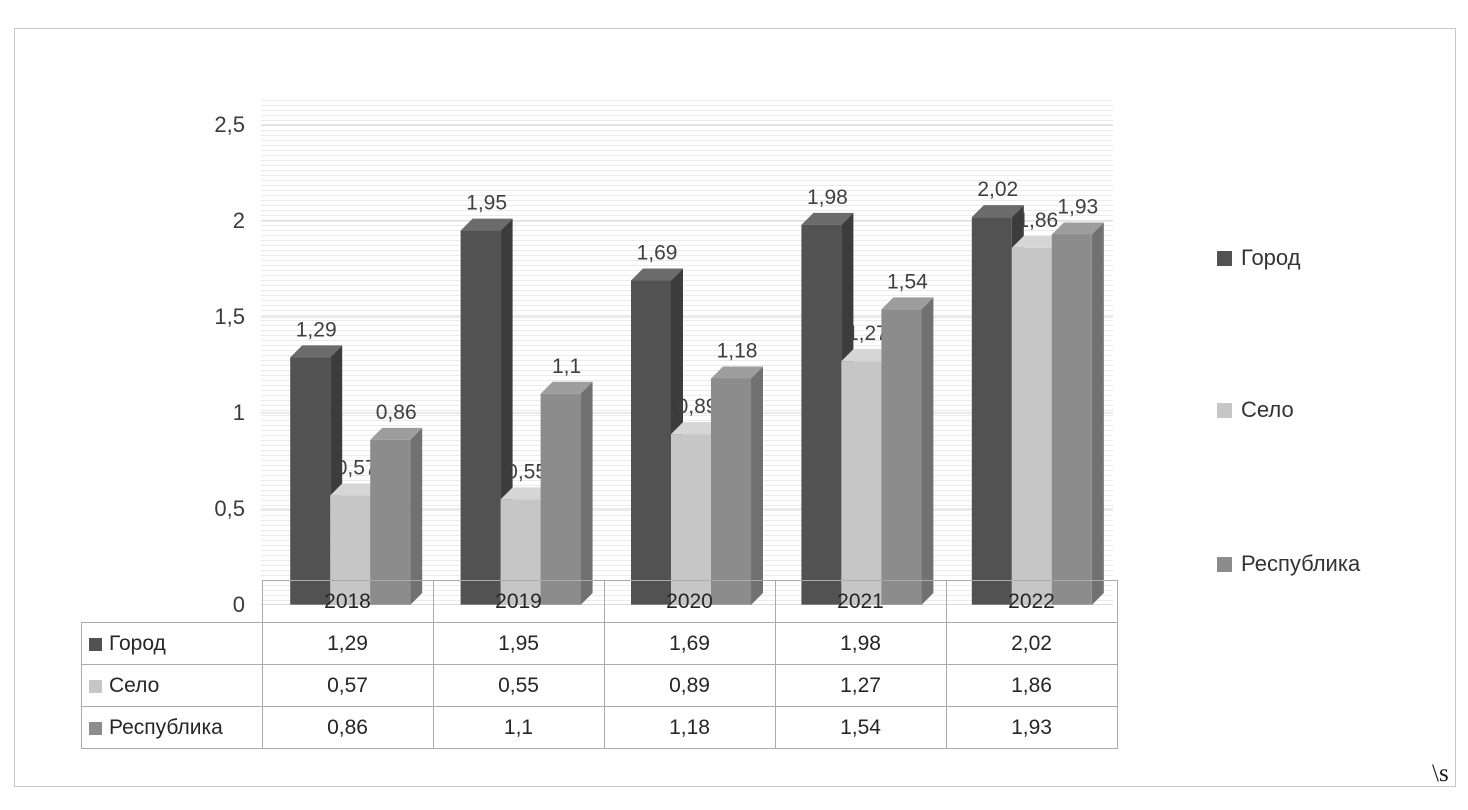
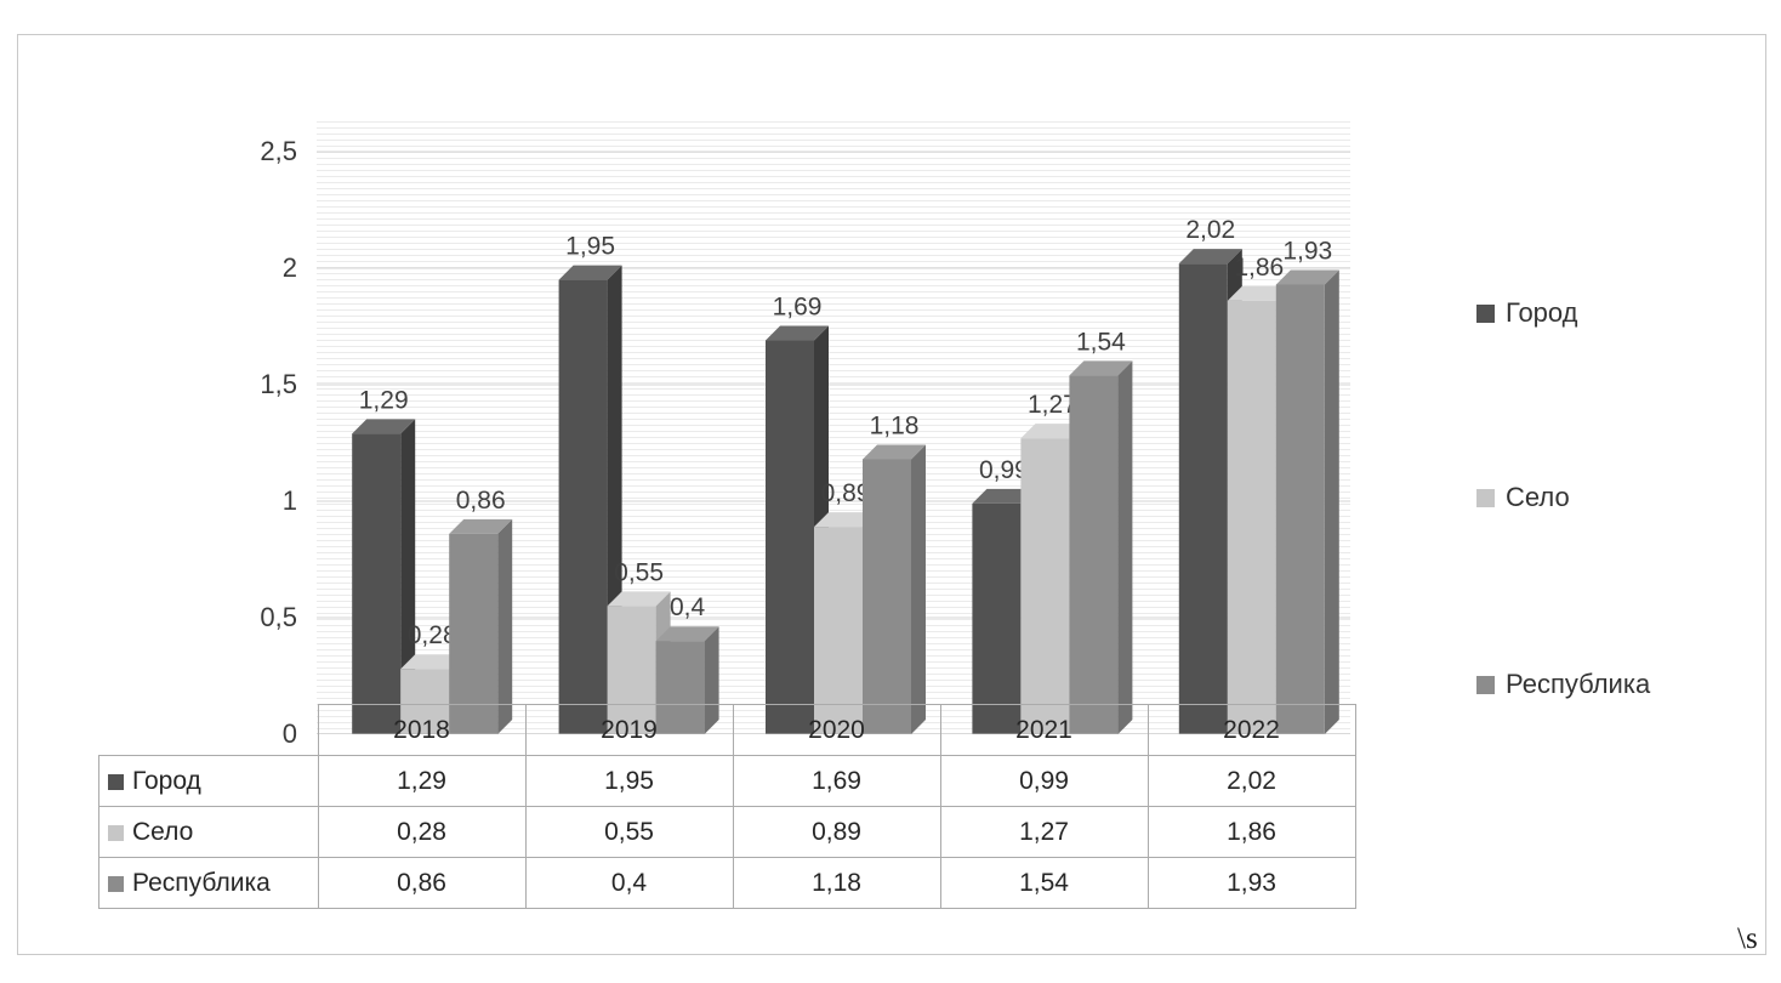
Село/2018: 0,57 -> 0,28
Республика/2019: 1,1 -> 0,4
Город/2021: 1,98 -> 0,99
